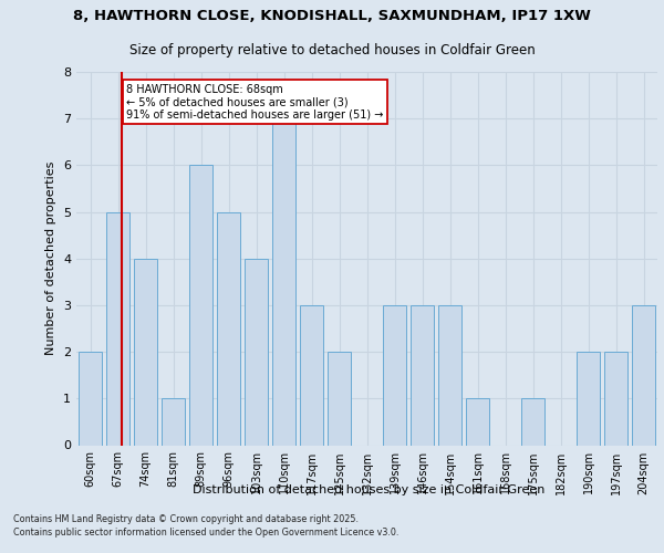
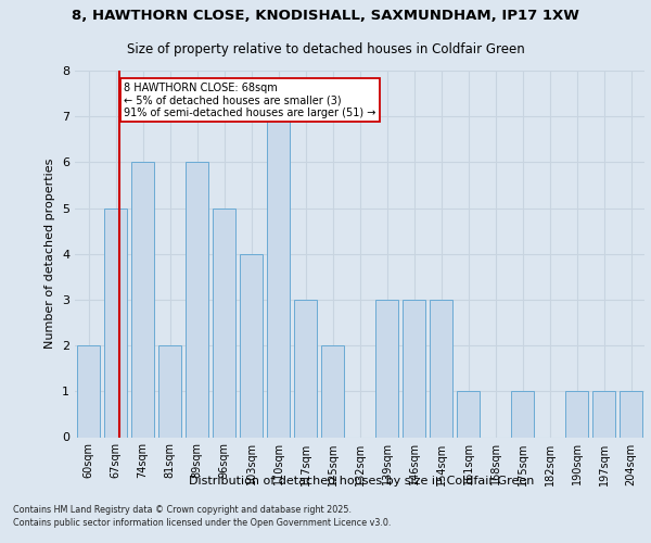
74sqm: 4 -> 6
81sqm: 1 -> 2
190sqm: 2 -> 1
197sqm: 2 -> 1
204sqm: 3 -> 1
